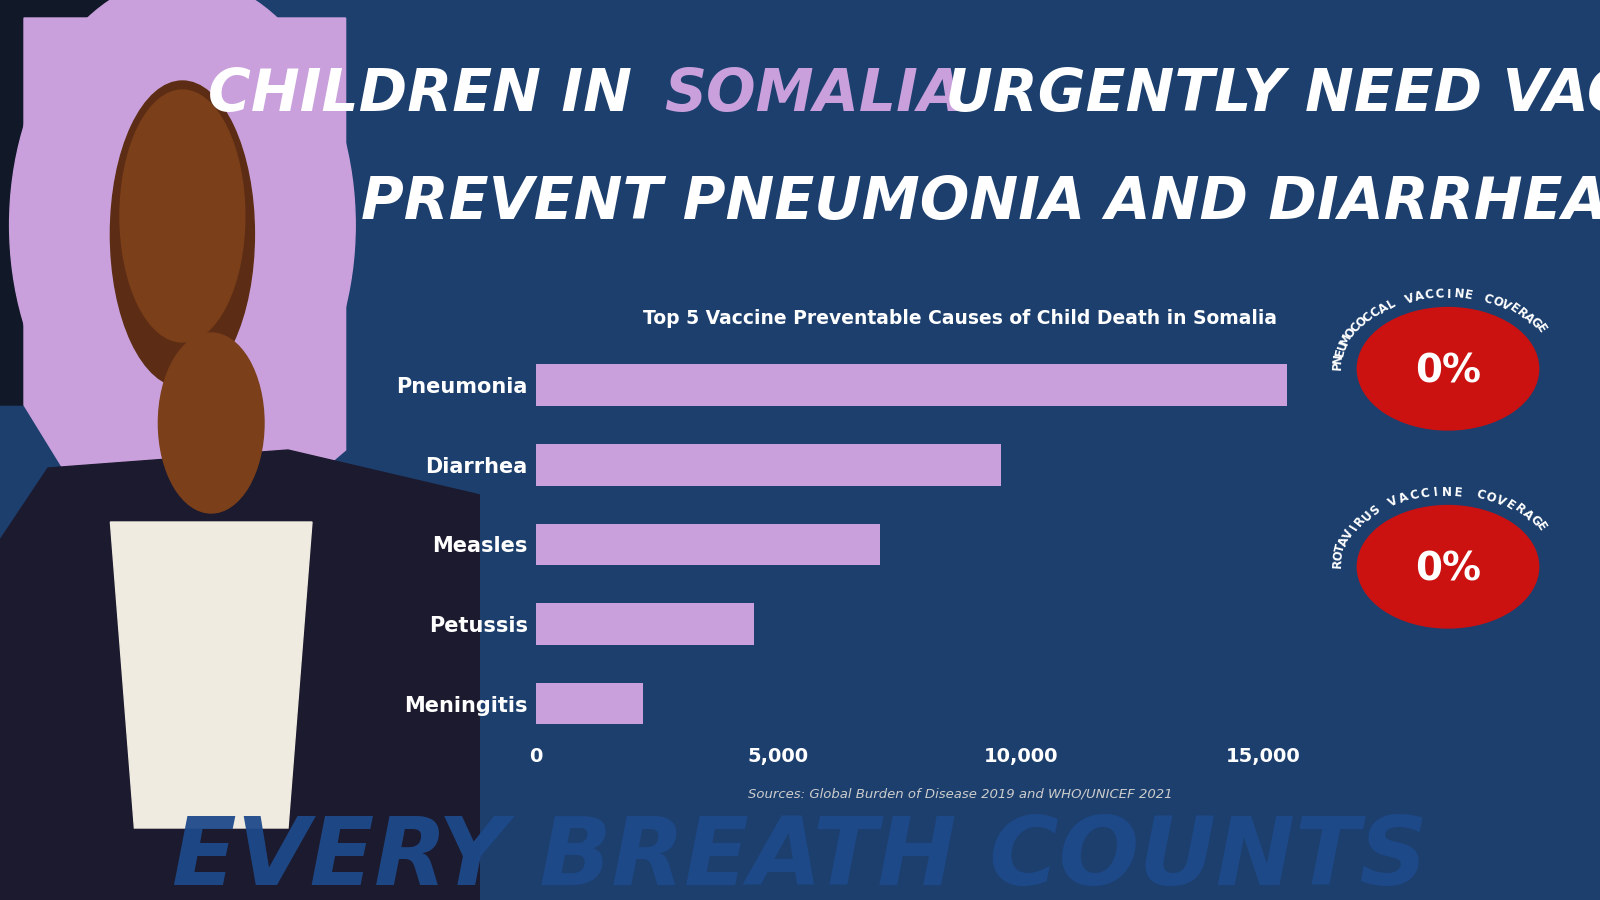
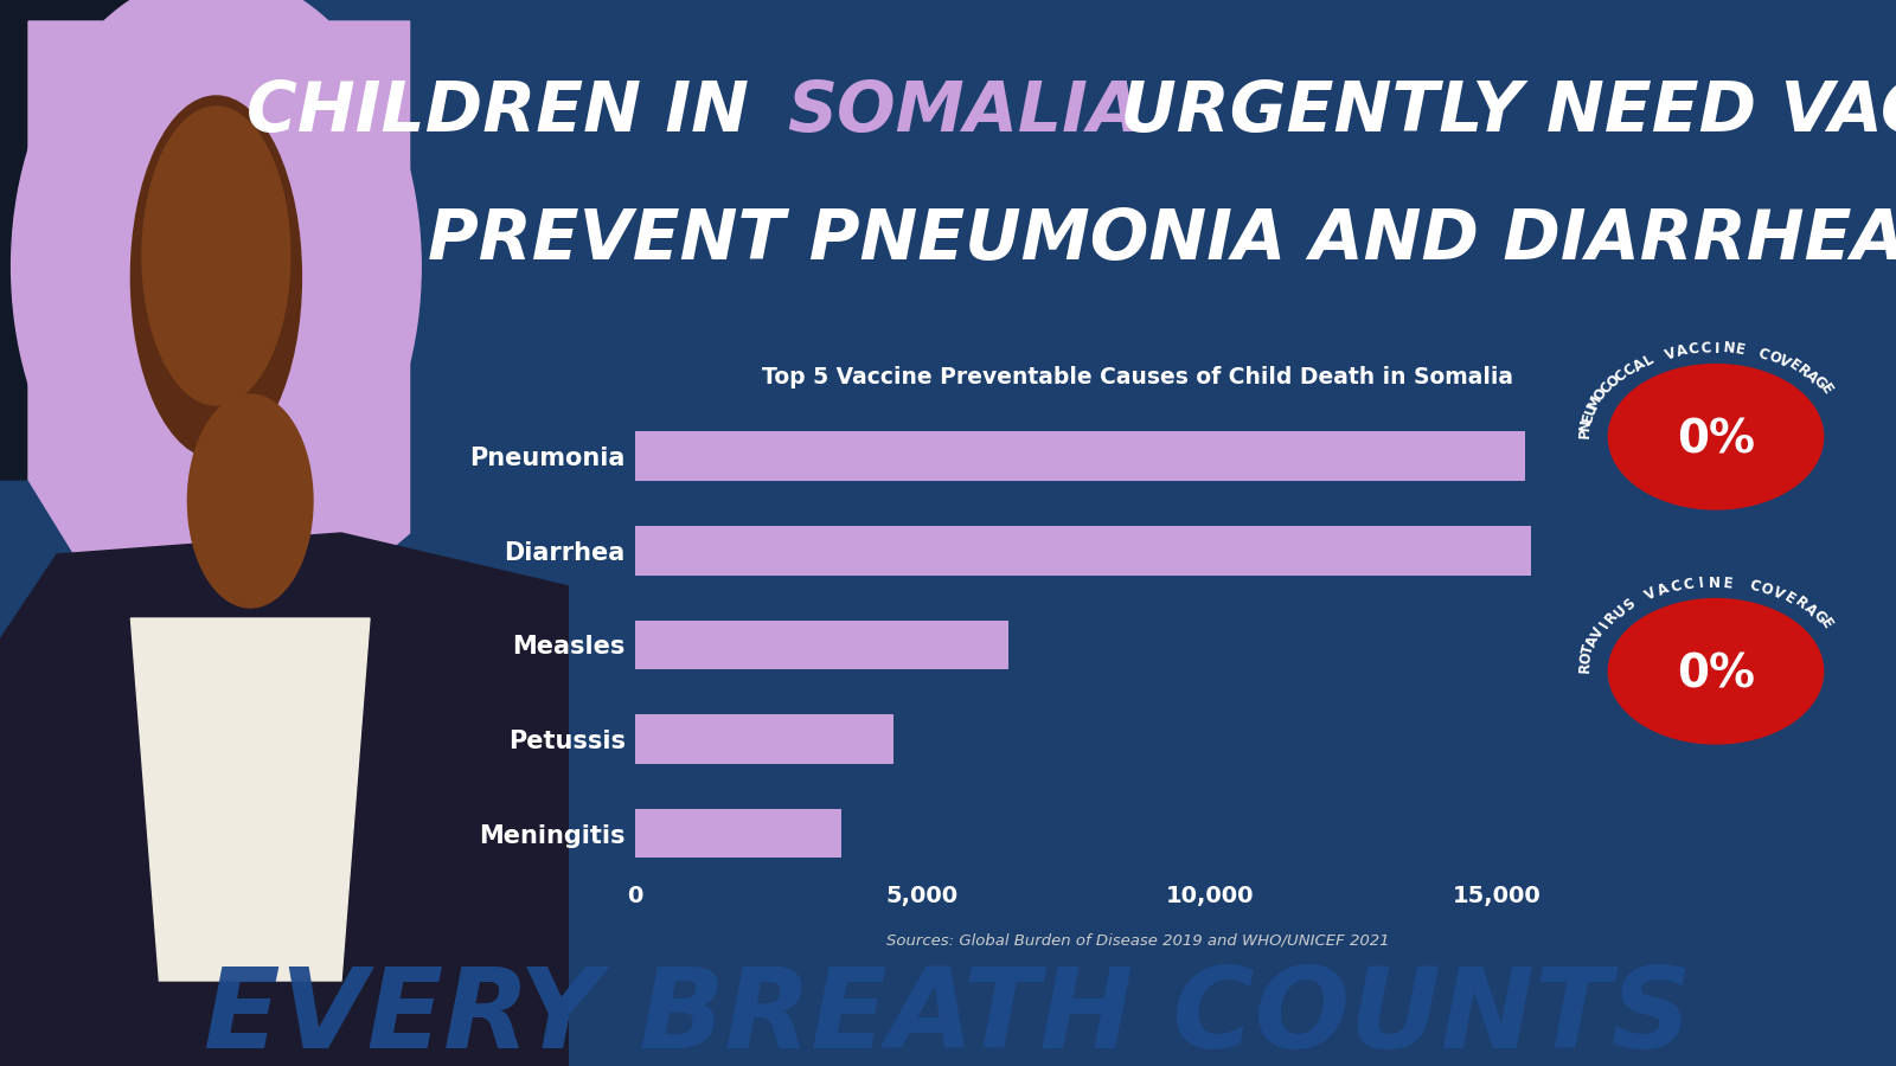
Diarrhea: 9,600 -> 15,600
Measles: 7,100 -> 6,500
Meningitis: 2,200 -> 3,600
